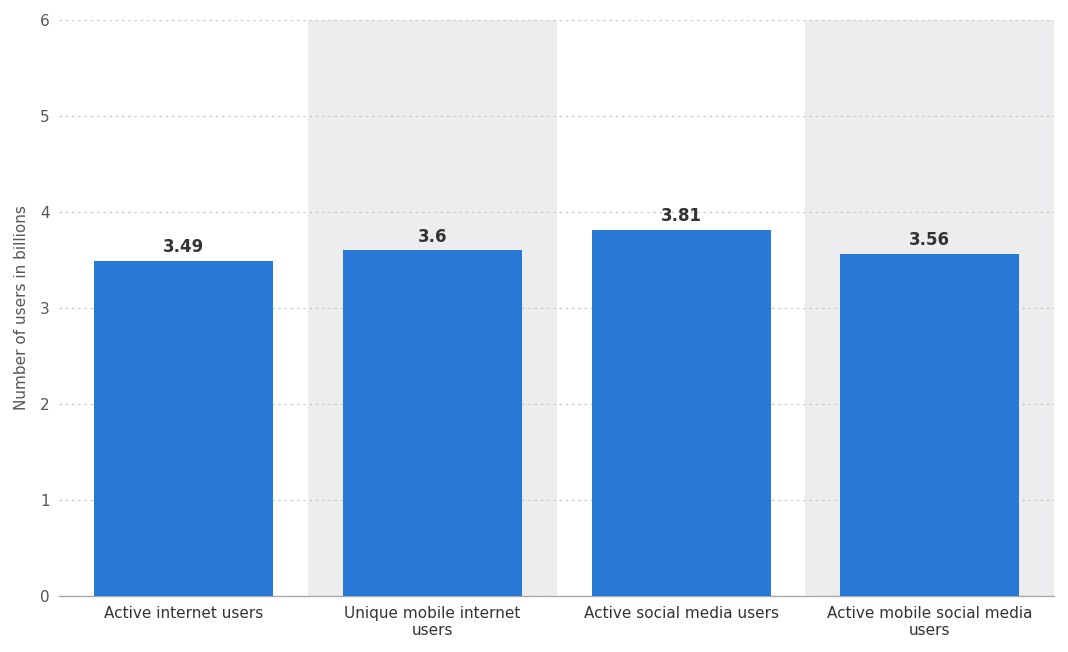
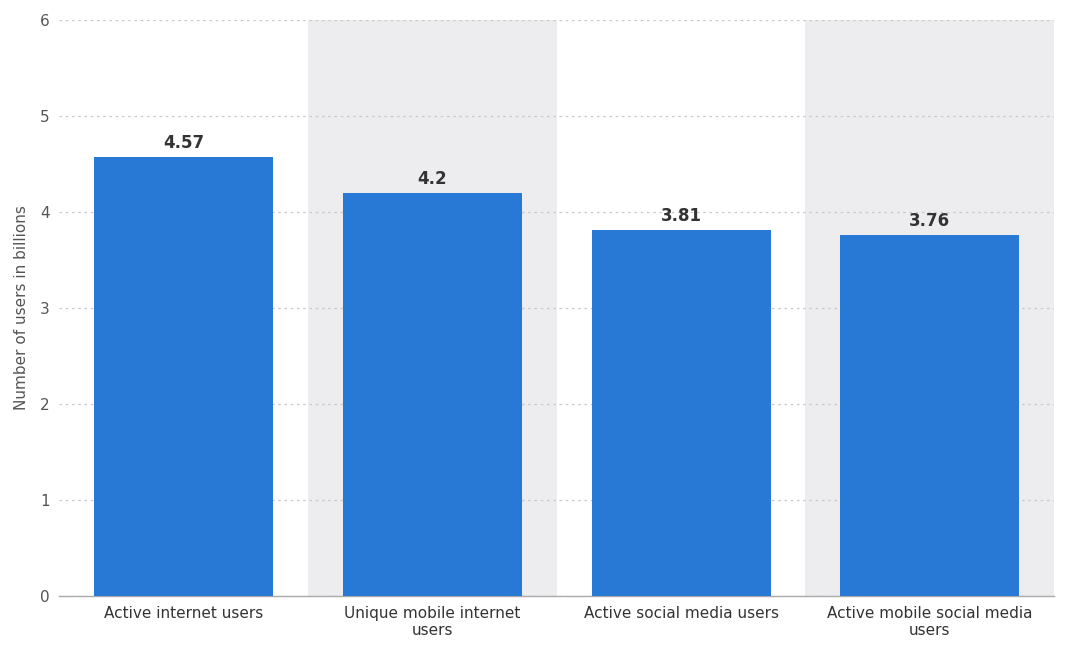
Active internet users: 3.49 -> 4.57
Unique mobile internet users: 3.6 -> 4.2
Active mobile social media users: 3.56 -> 3.76
